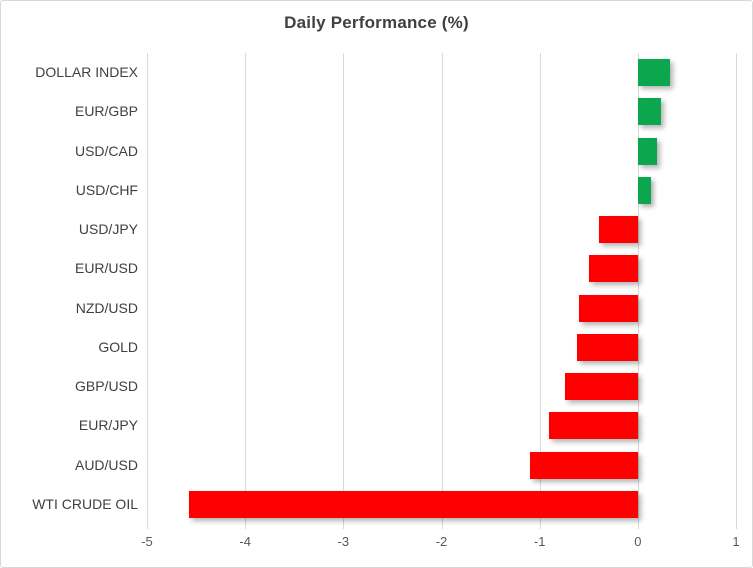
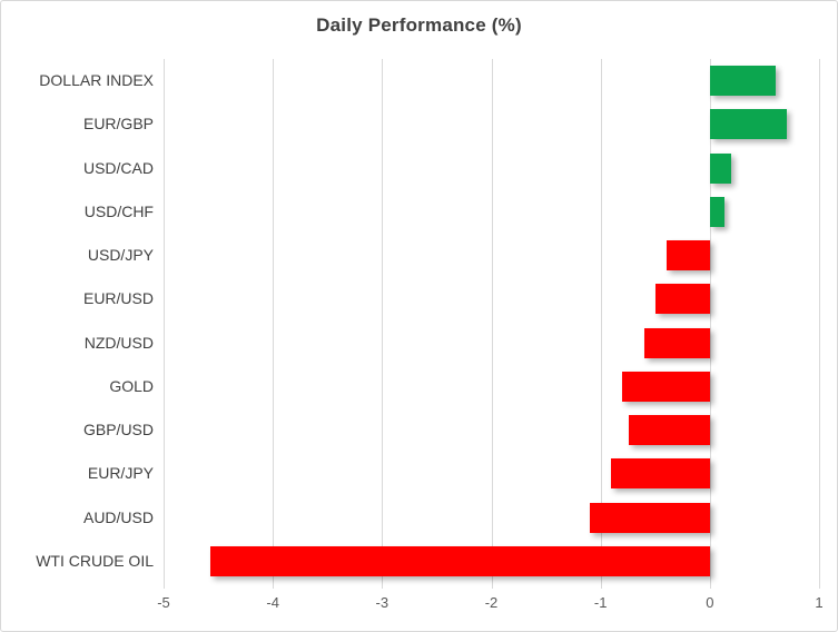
DOLLAR INDEX: 0.3 -> 0.6
EUR/GBP: 0.2 -> 0.7
GOLD: -0.6 -> -0.8
